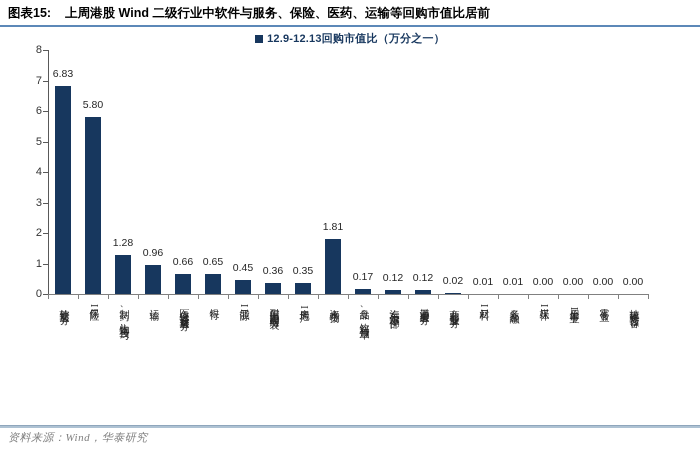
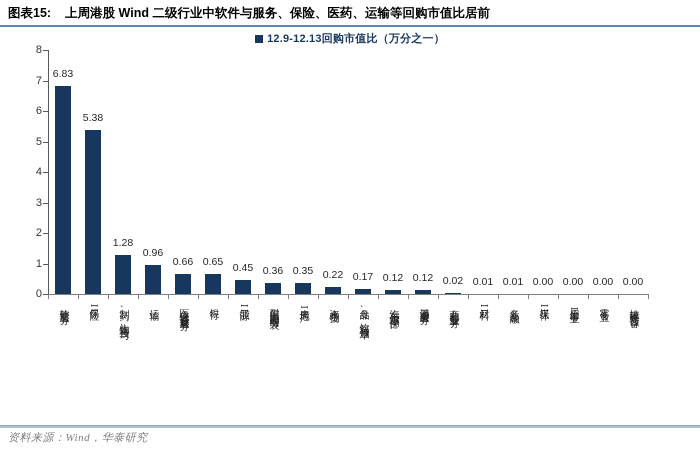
保险II: 5.80 -> 5.38
资本货物: 1.81 -> 0.22
